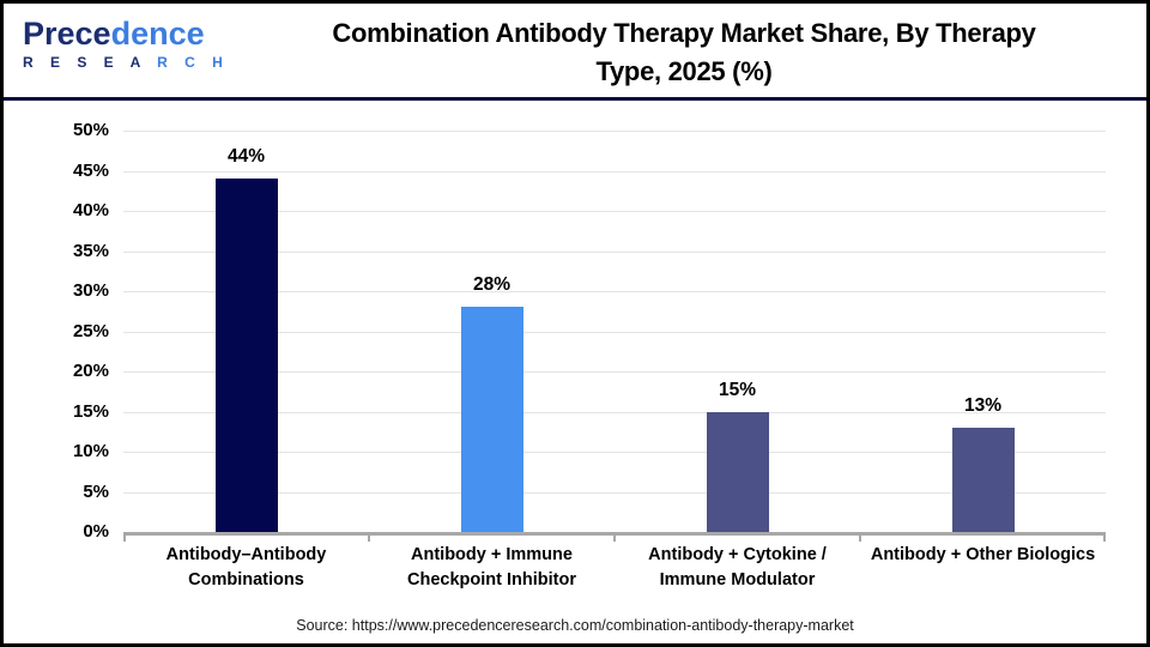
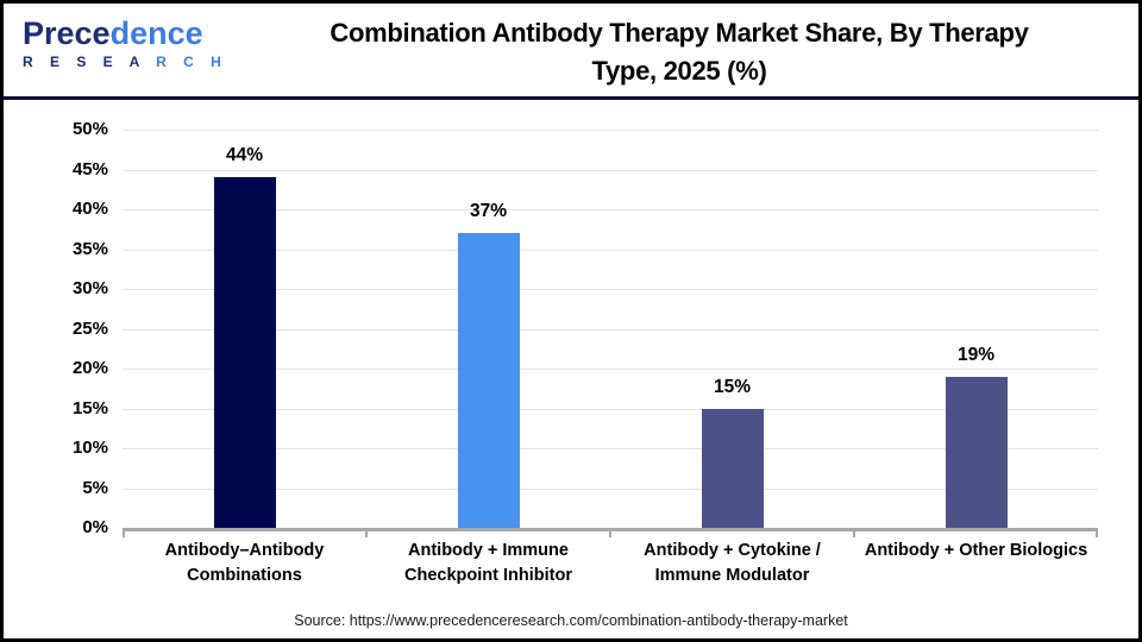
Antibody + Immune Checkpoint Inhibitor: 28% -> 37%
Antibody + Other Biologics: 13% -> 19%
